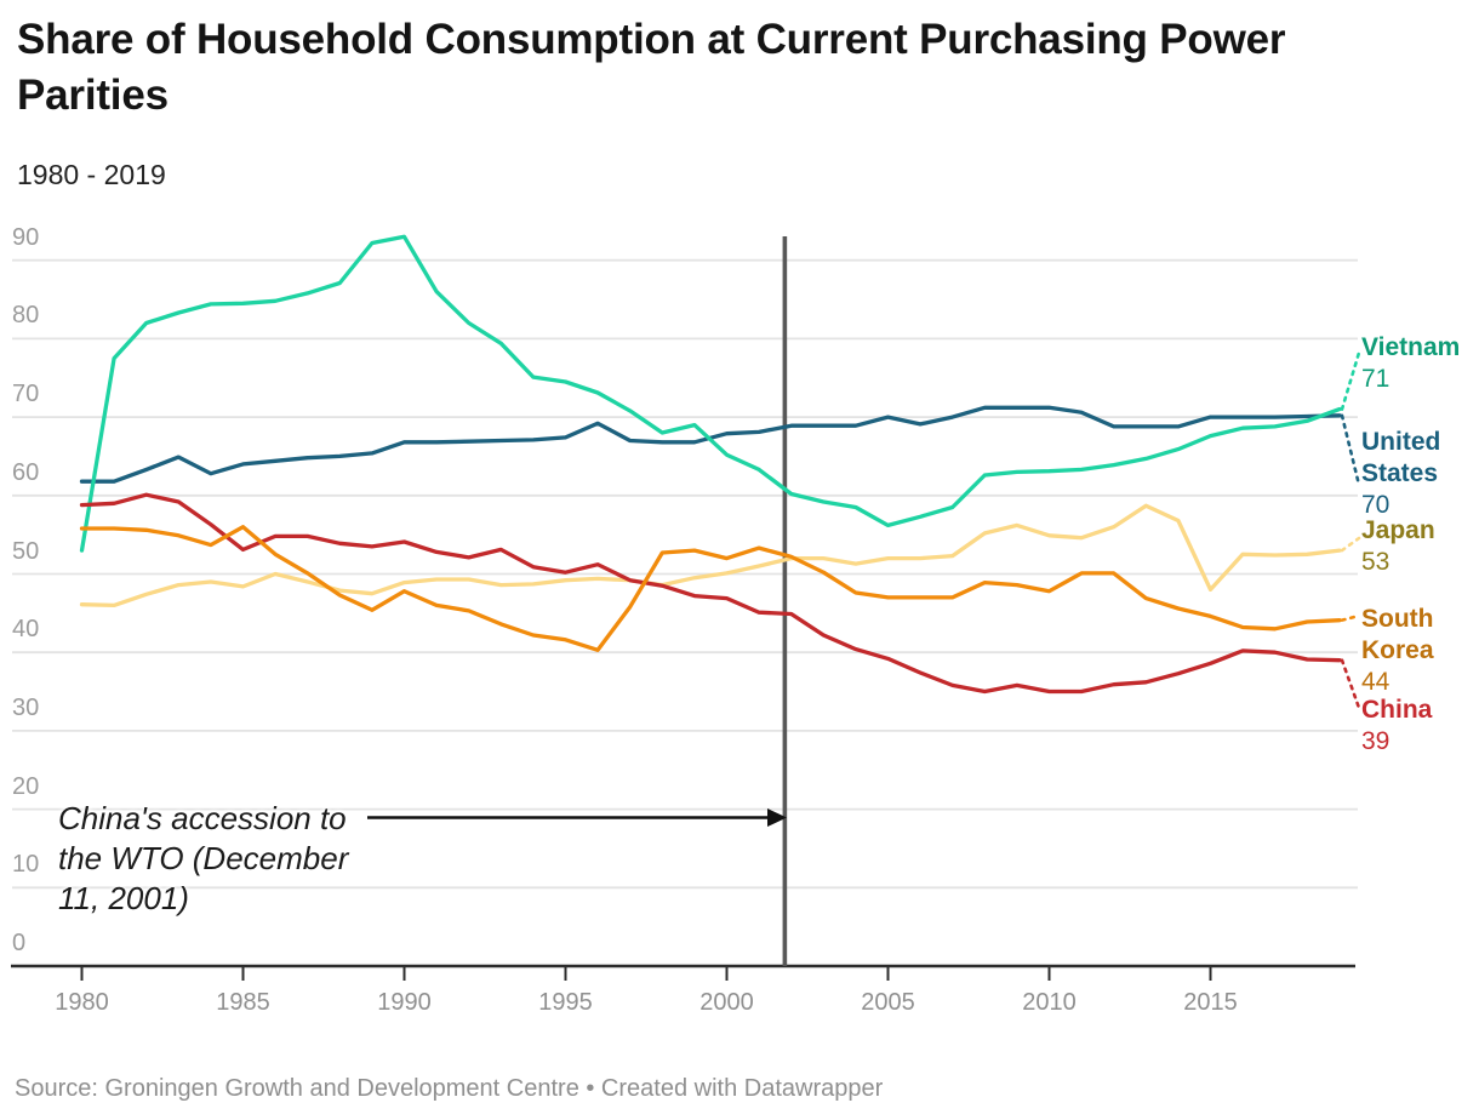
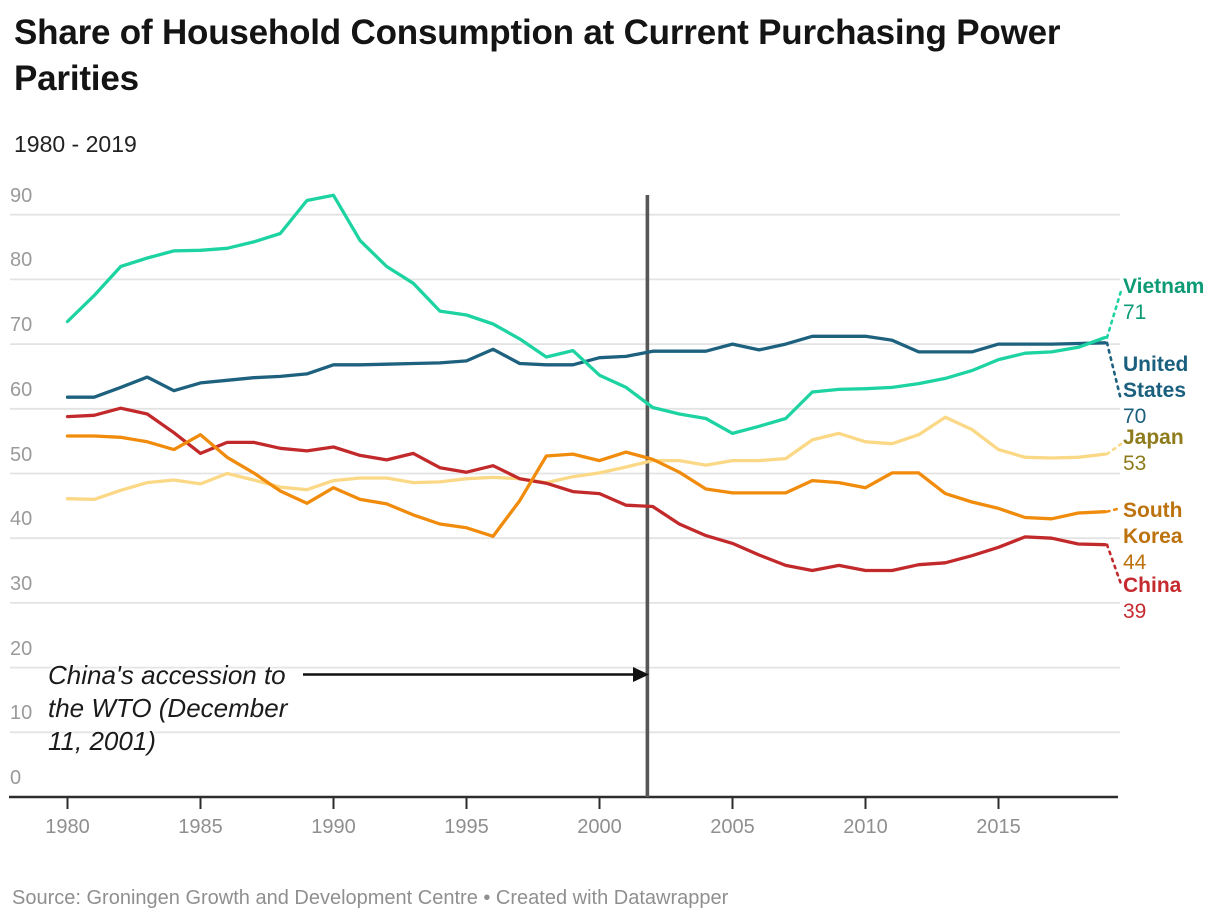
Vietnam/1980: 53 -> 74
Japan/2015: 48 -> 54
